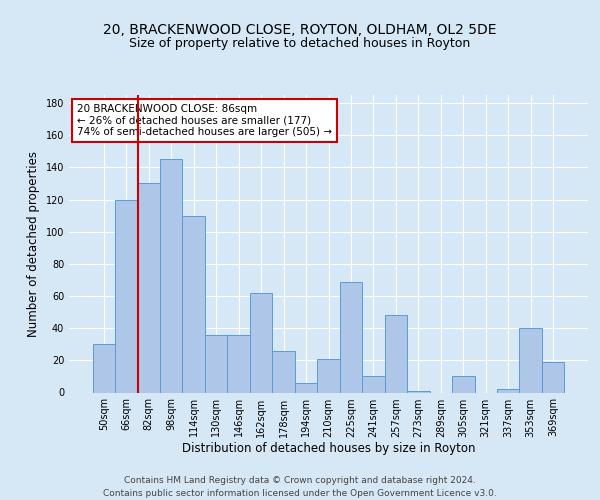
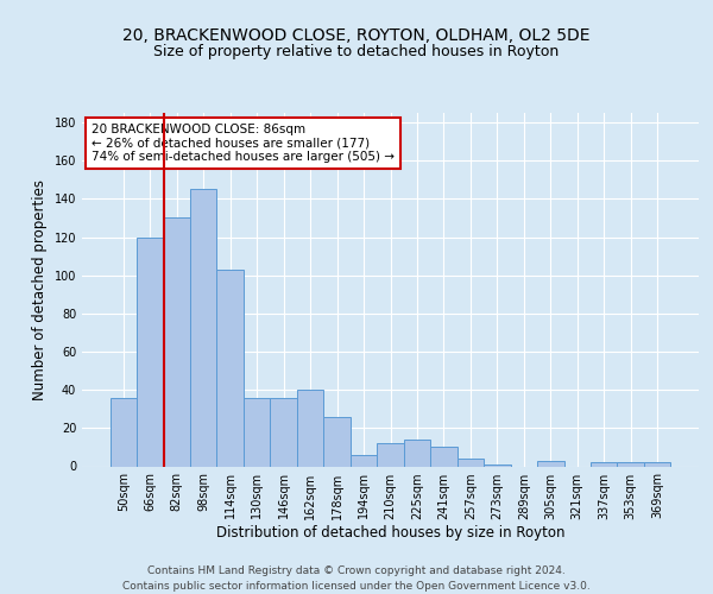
50sqm: 30 -> 36
114sqm: 110 -> 103
162sqm: 62 -> 40
210sqm: 21 -> 12
225sqm: 69 -> 14
257sqm: 48 -> 4
305sqm: 10 -> 3
353sqm: 40 -> 2
369sqm: 19 -> 2
